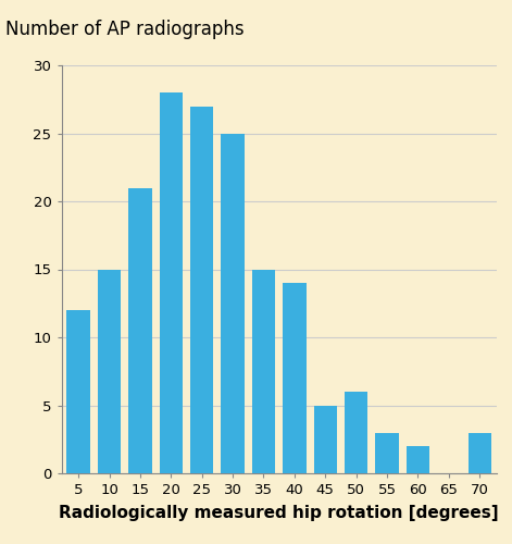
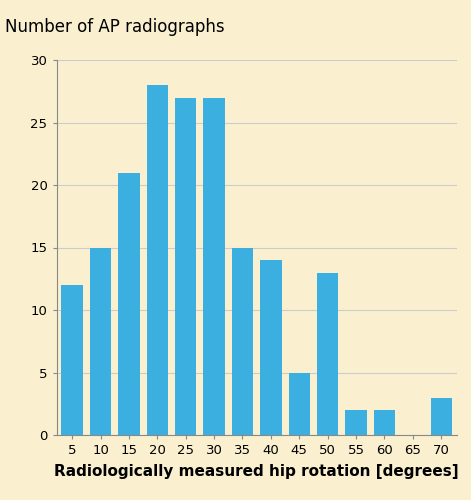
30: 25 -> 27
50: 6 -> 13
55: 3 -> 2
